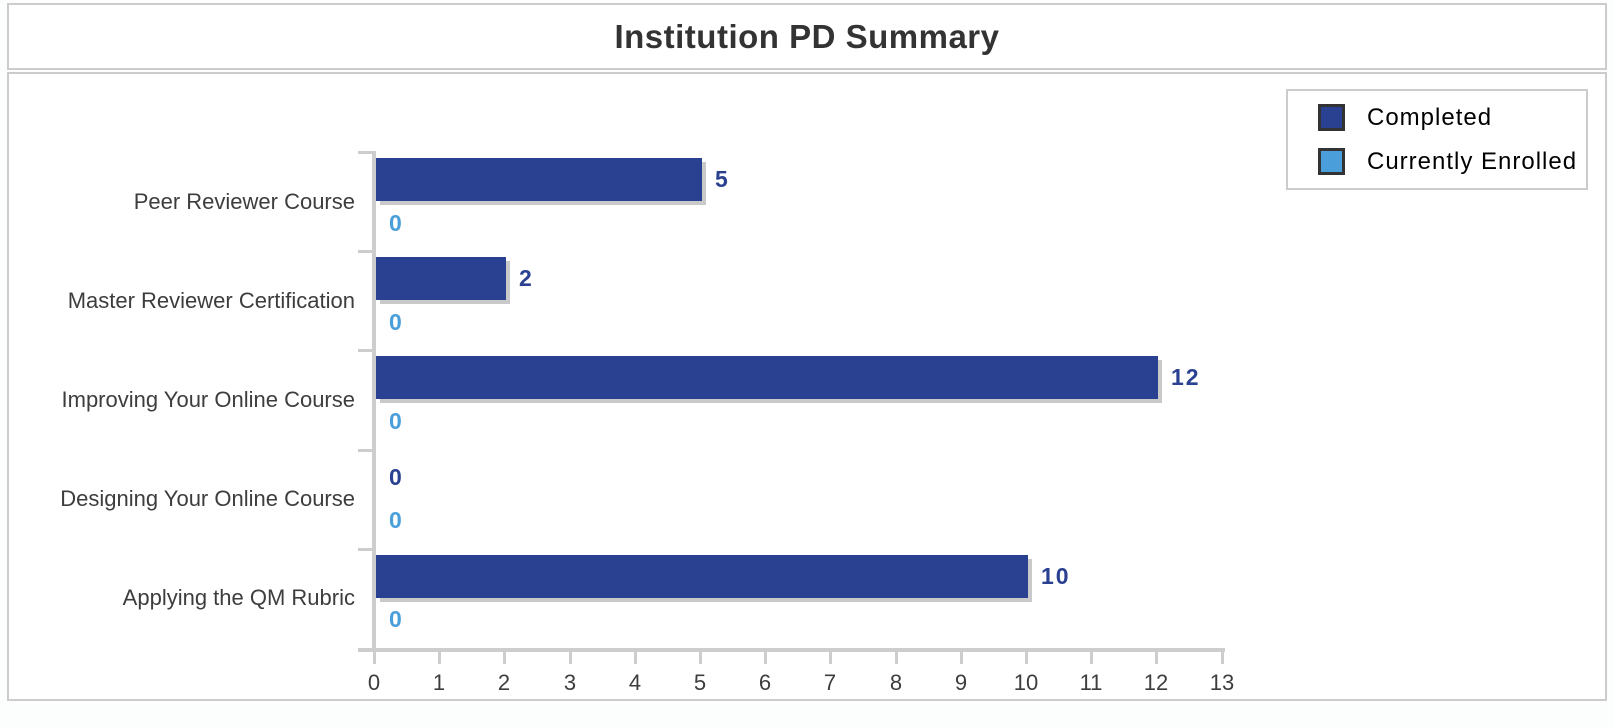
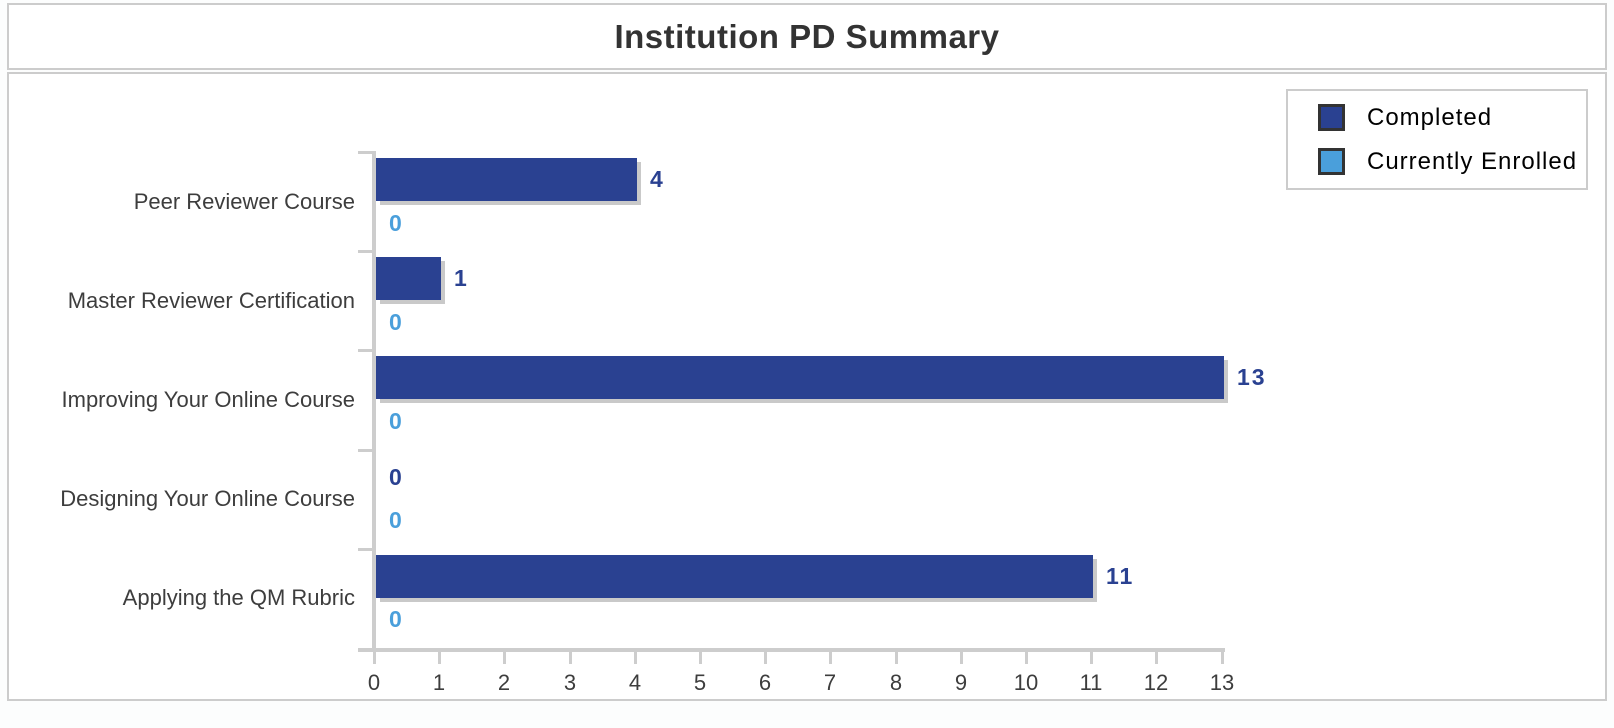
Completed/Peer Reviewer Course: 5 -> 4
Completed/Master Reviewer Certification: 2 -> 1
Completed/Improving Your Online Course: 12 -> 13
Completed/Applying the QM Rubric: 10 -> 11
